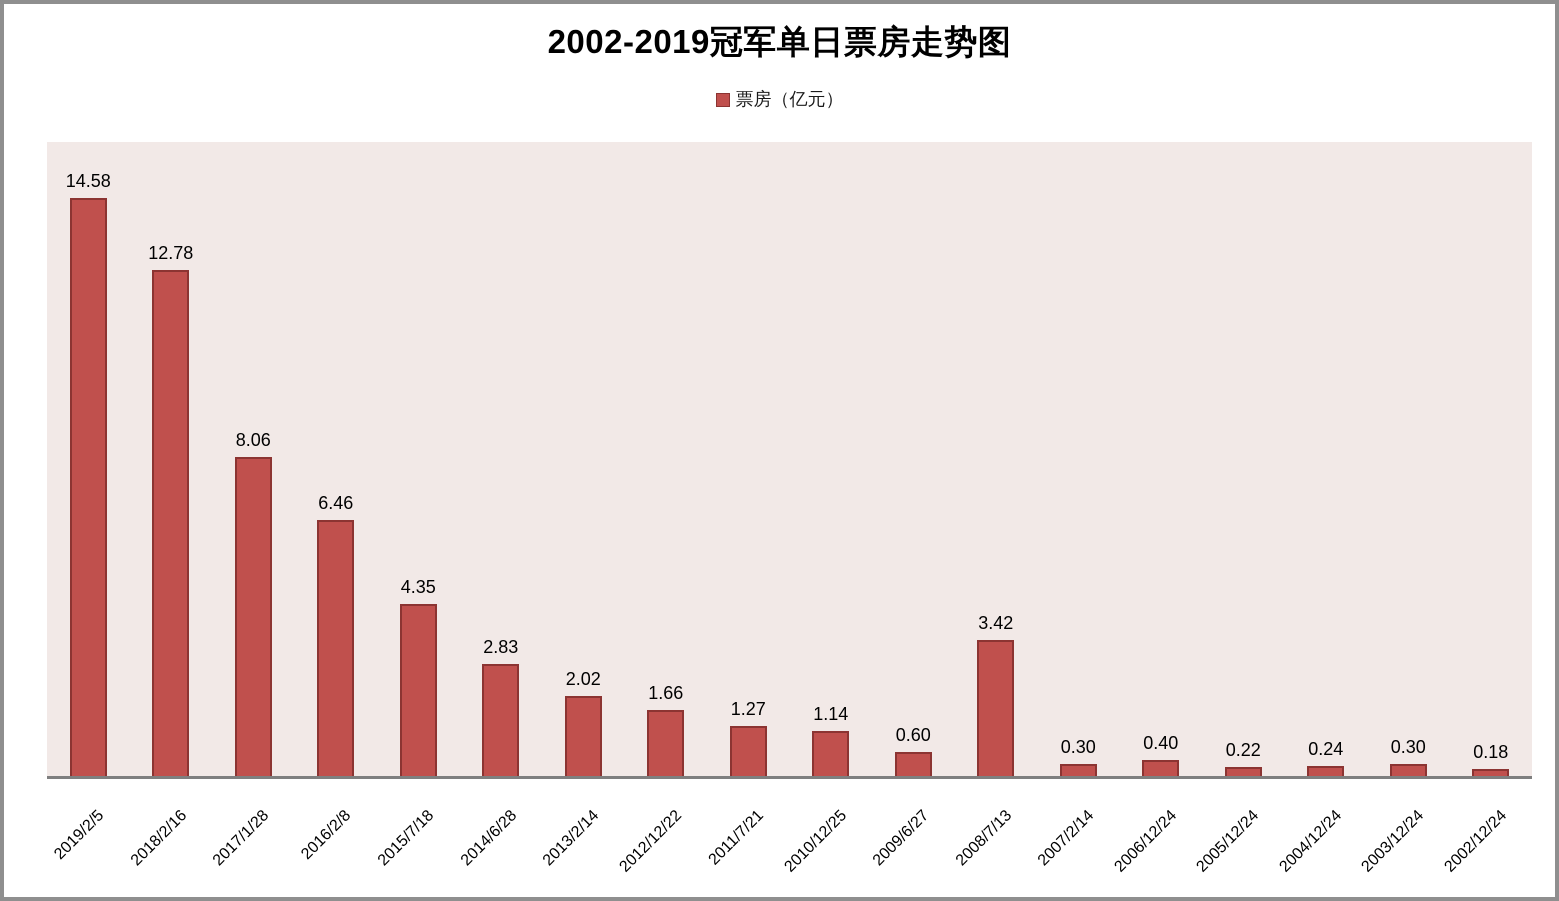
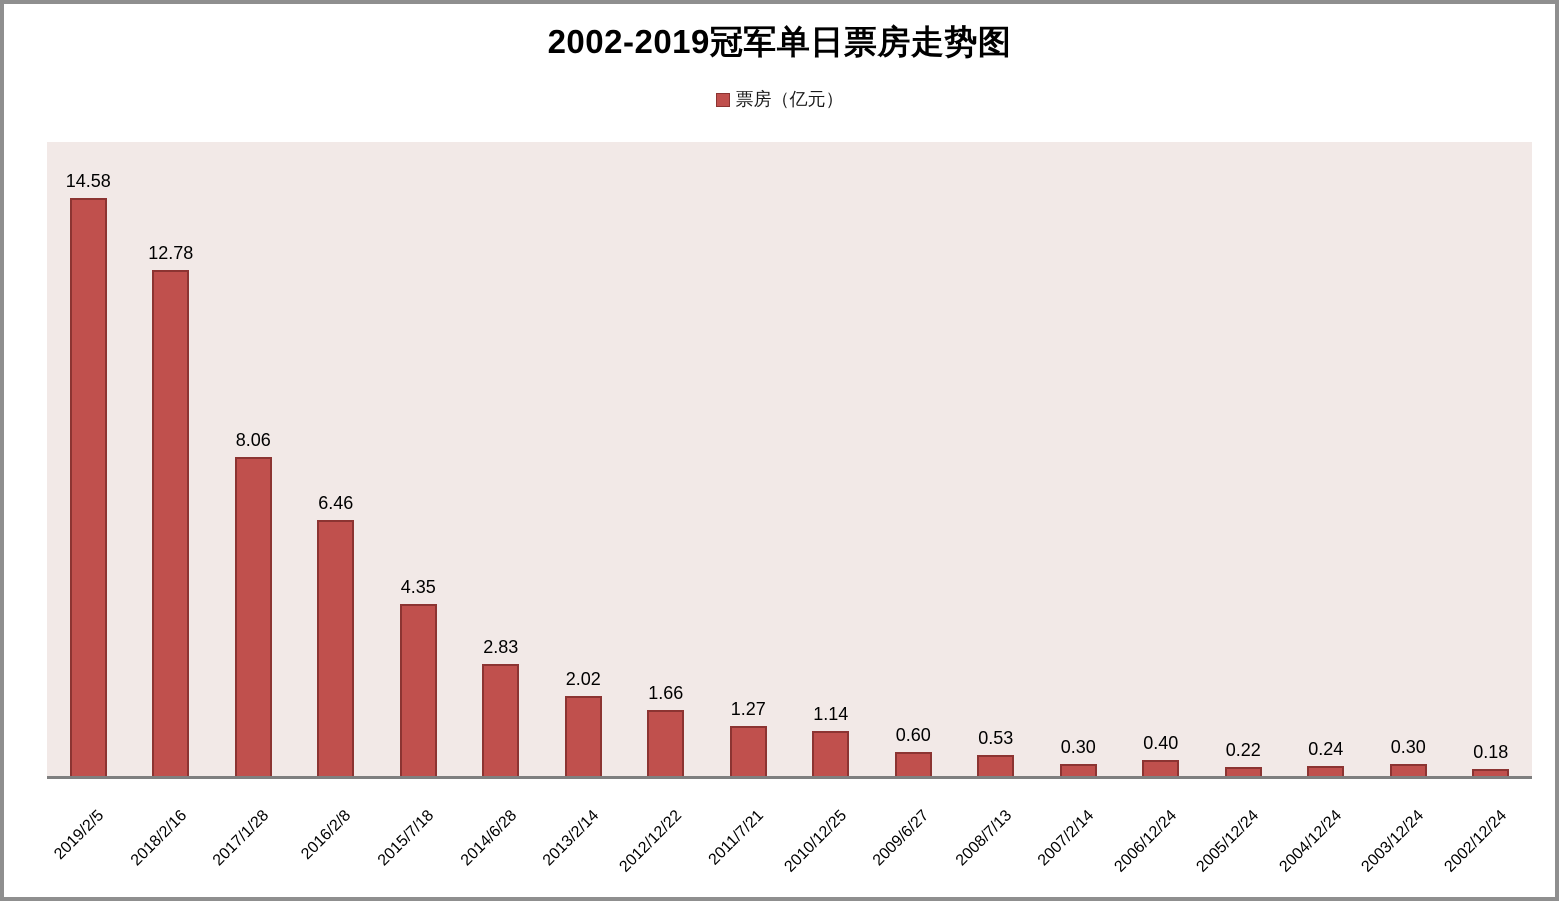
2008/7/13: 3.42 -> 0.53
